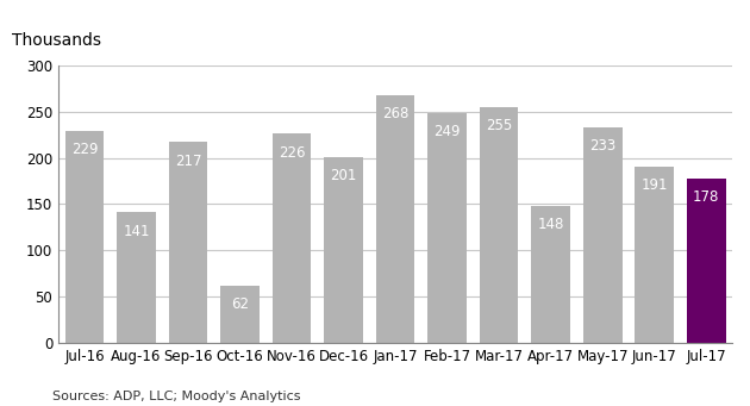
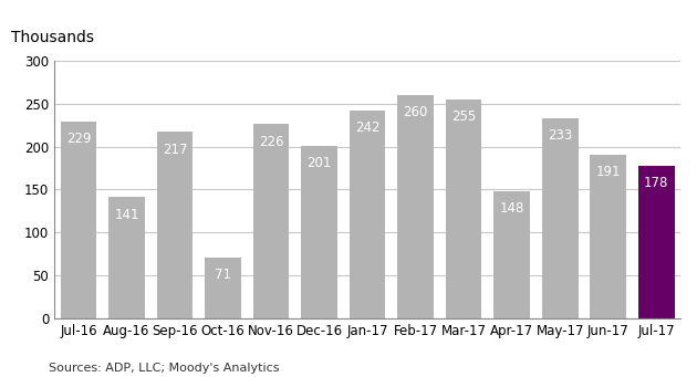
Oct-16: 62 -> 71
Jan-17: 268 -> 242
Feb-17: 249 -> 260
